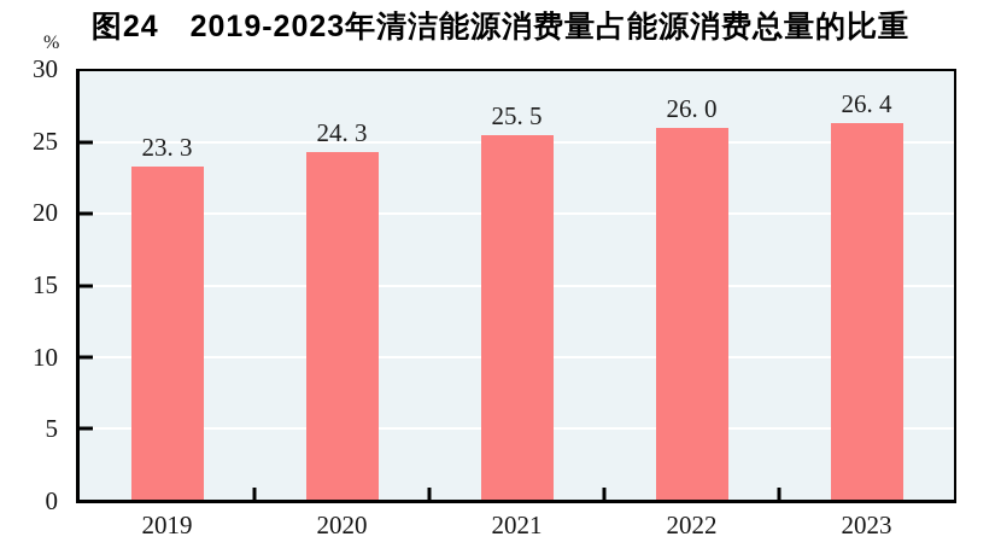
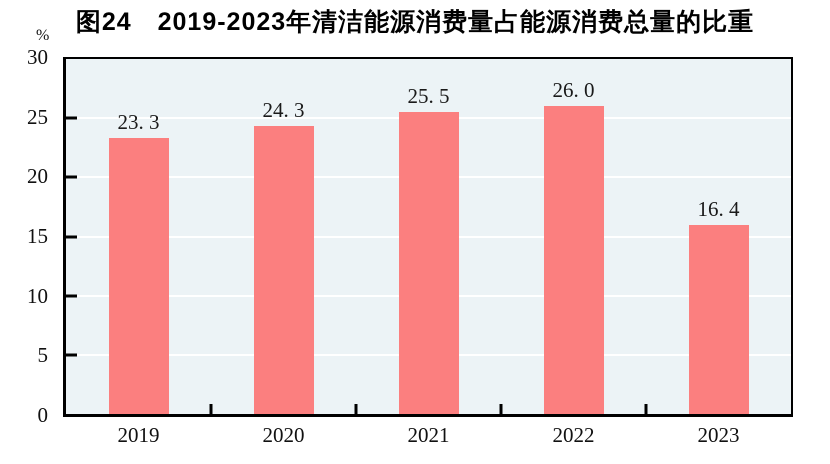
2023: 26 -> 16
